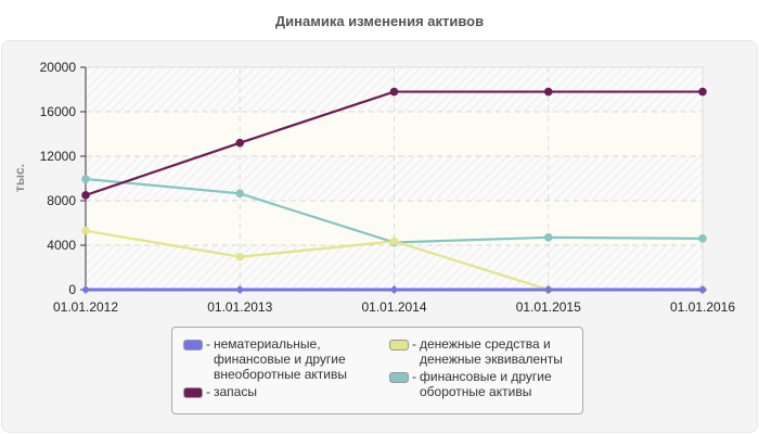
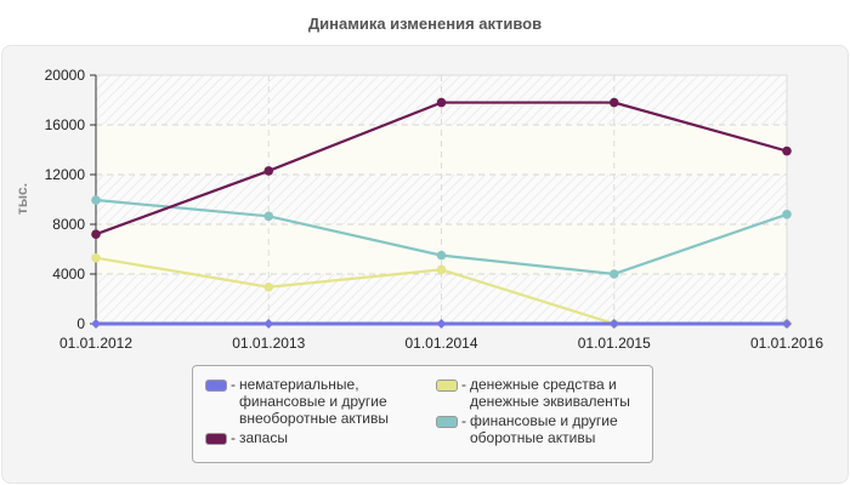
запасы/01.01.2012: 8500 -> 7200
запасы/01.01.2013: 13200 -> 12300
финансовые и другие оборотные активы/01.01.2014: 4200 -> 5500
финансовые и другие оборотные активы/01.01.2015: 4700 -> 4000
запасы/01.01.2016: 17800 -> 13900
финансовые и другие оборотные активы/01.01.2016: 4600 -> 8800
